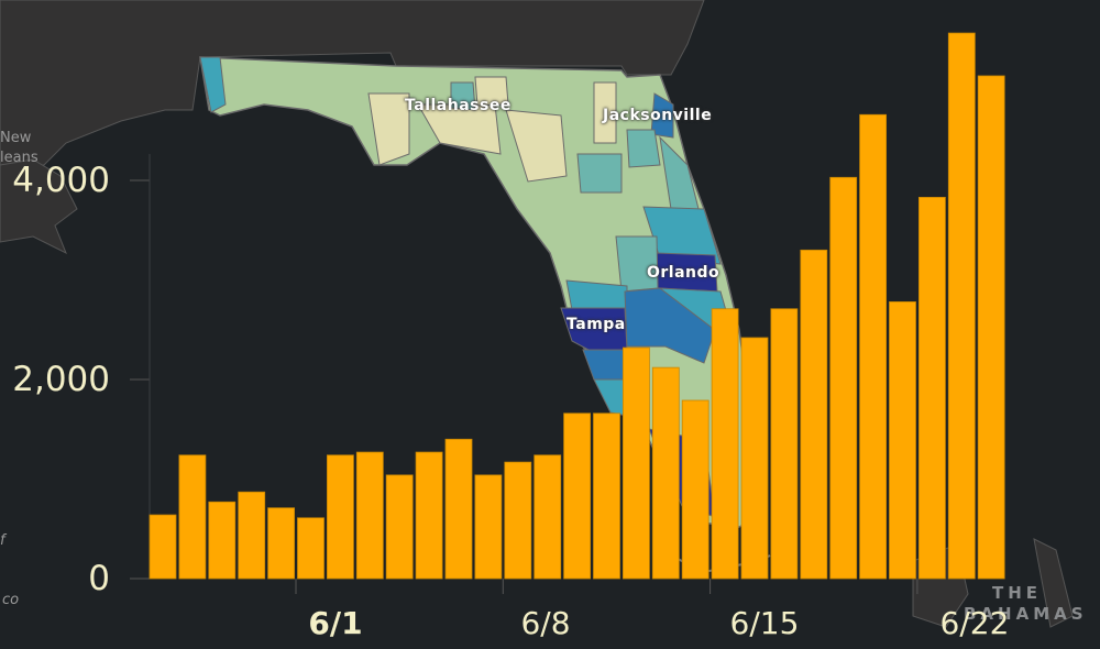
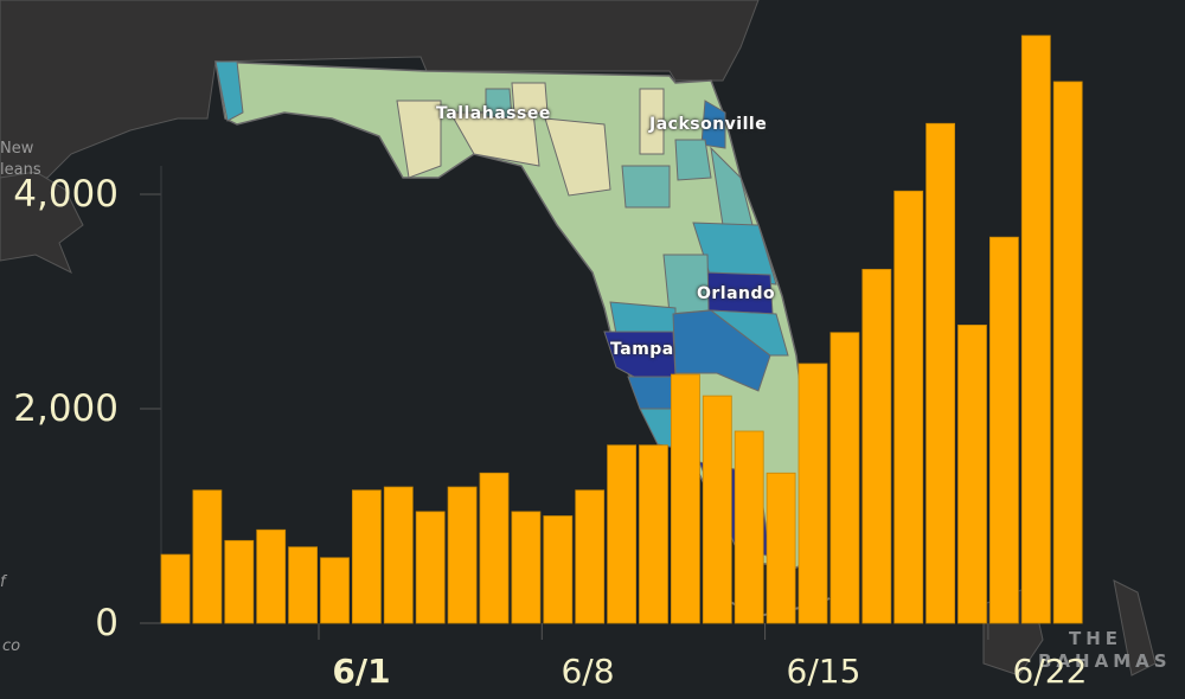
6/8: 1200 -> 1000
6/15: 2700 -> 1400
6/22: 3800 -> 3600
